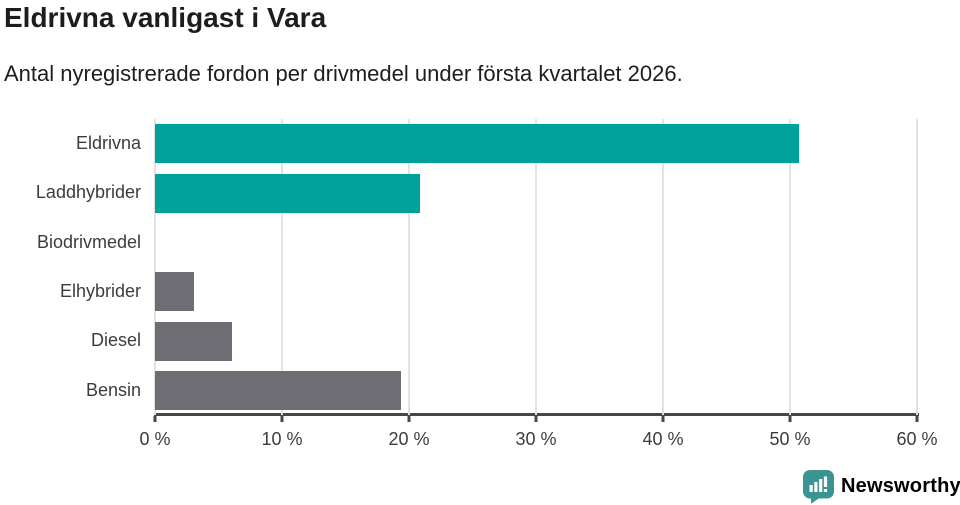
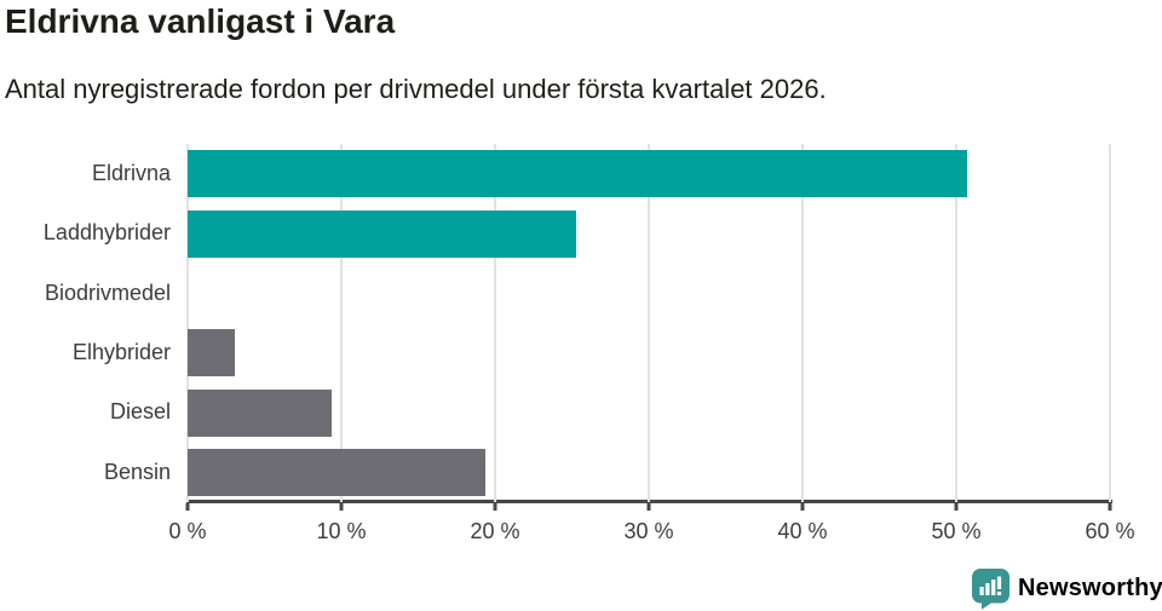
Laddhybrider: 20.9% -> 25.3%
Diesel: 6.1% -> 9.4%
